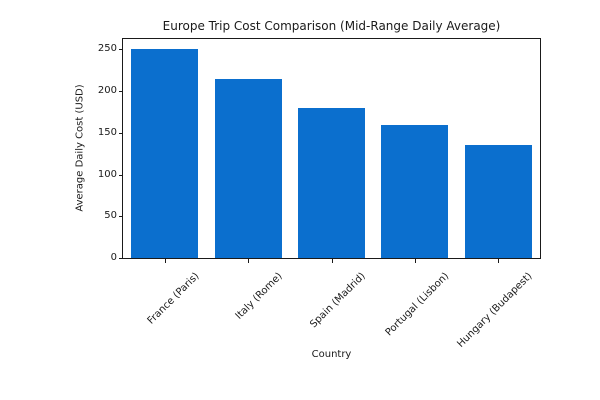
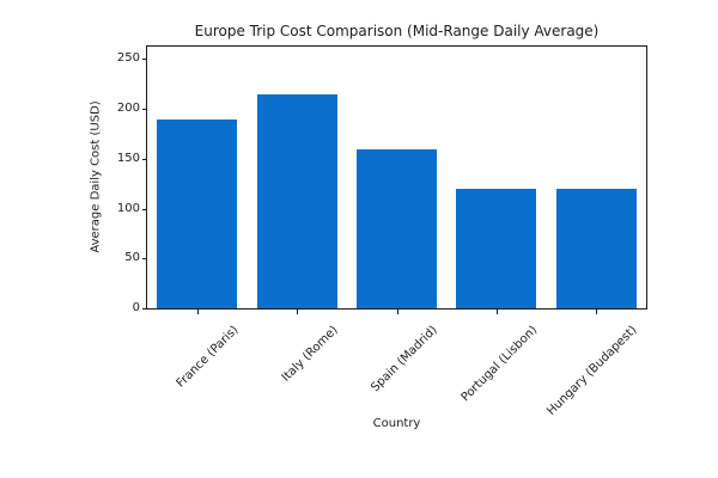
France (Paris): 250 -> 190
Spain (Madrid): 180 -> 160
Portugal (Lisbon): 160 -> 120
Hungary (Budapest): 140 -> 120
